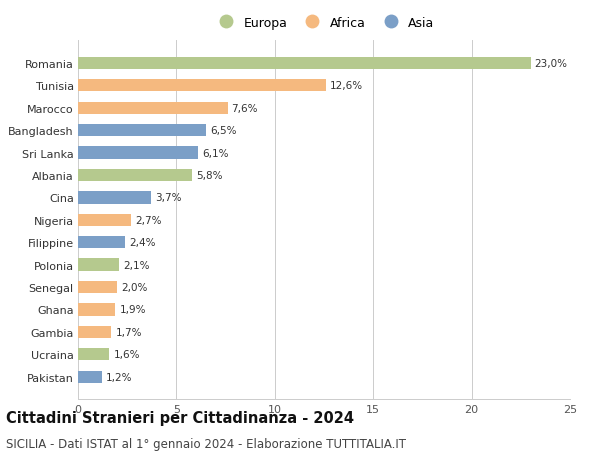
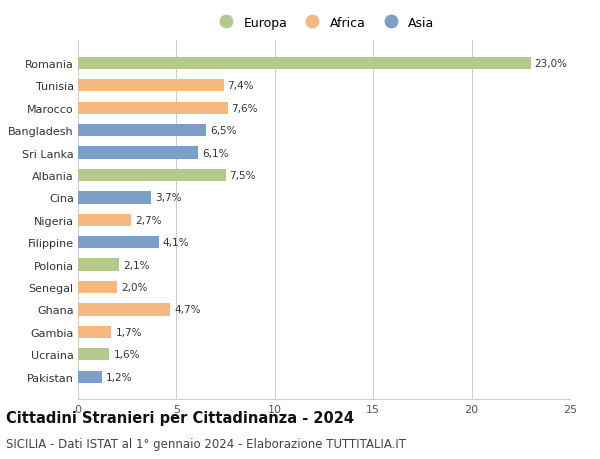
Tunisia: 12,6% -> 7,4%
Albania: 5,8% -> 7,5%
Filippine: 2,4% -> 4,1%
Ghana: 1,9% -> 4,7%
